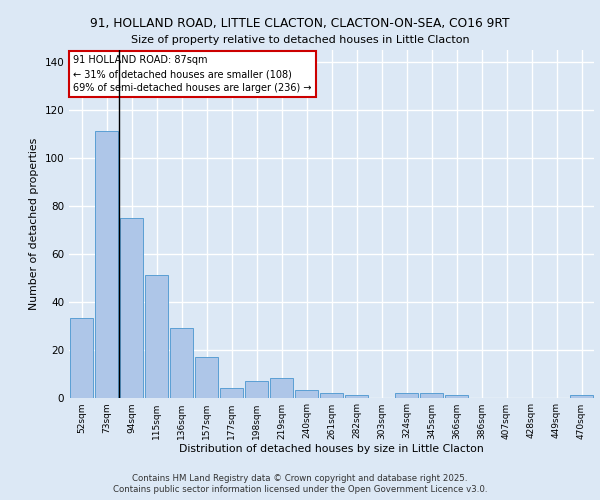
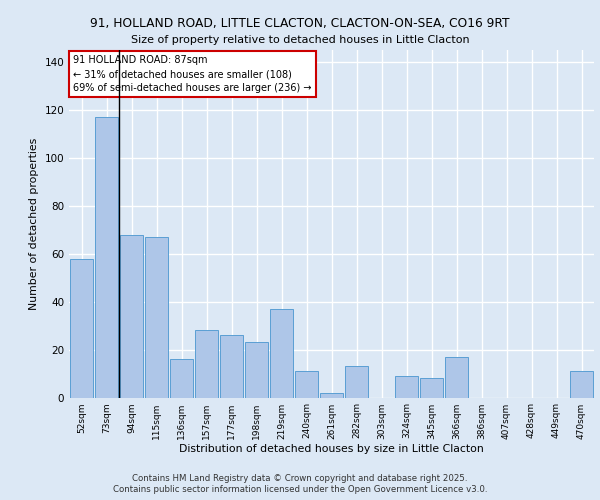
52sqm: 33 -> 58
73sqm: 111 -> 117
94sqm: 75 -> 68
115sqm: 51 -> 67
136sqm: 29 -> 16
157sqm: 17 -> 28
177sqm: 4 -> 26
198sqm: 7 -> 23
219sqm: 8 -> 37
240sqm: 3 -> 11
282sqm: 1 -> 13
324sqm: 2 -> 9
345sqm: 2 -> 8
366sqm: 1 -> 17
470sqm: 1 -> 11
